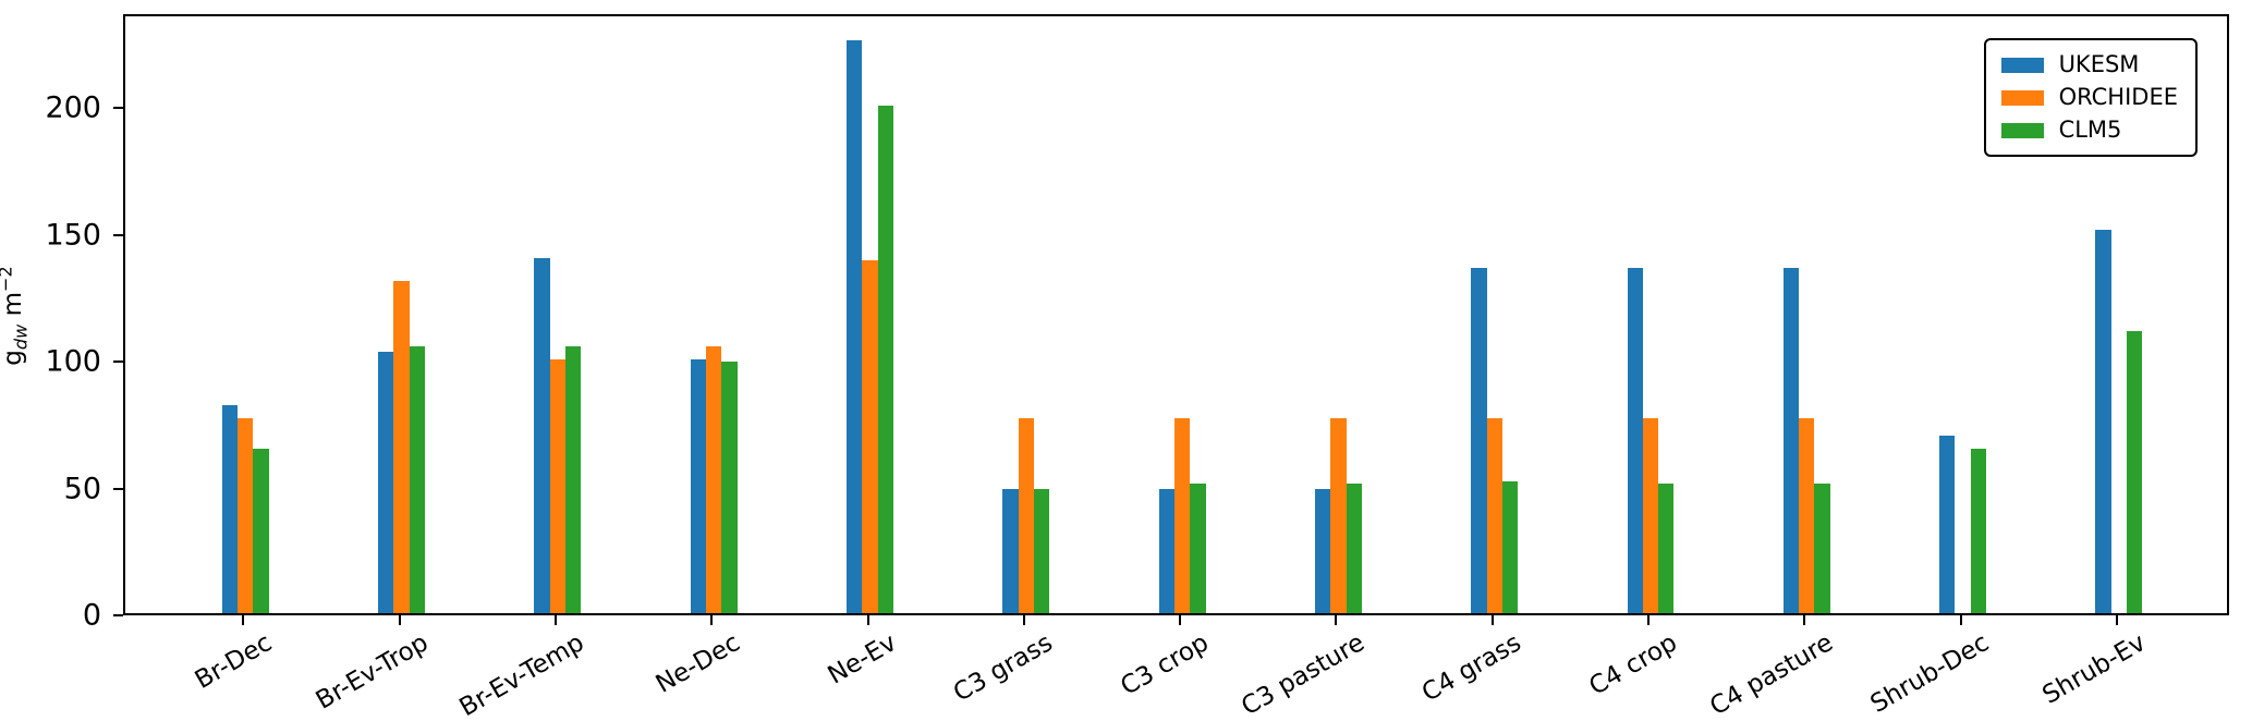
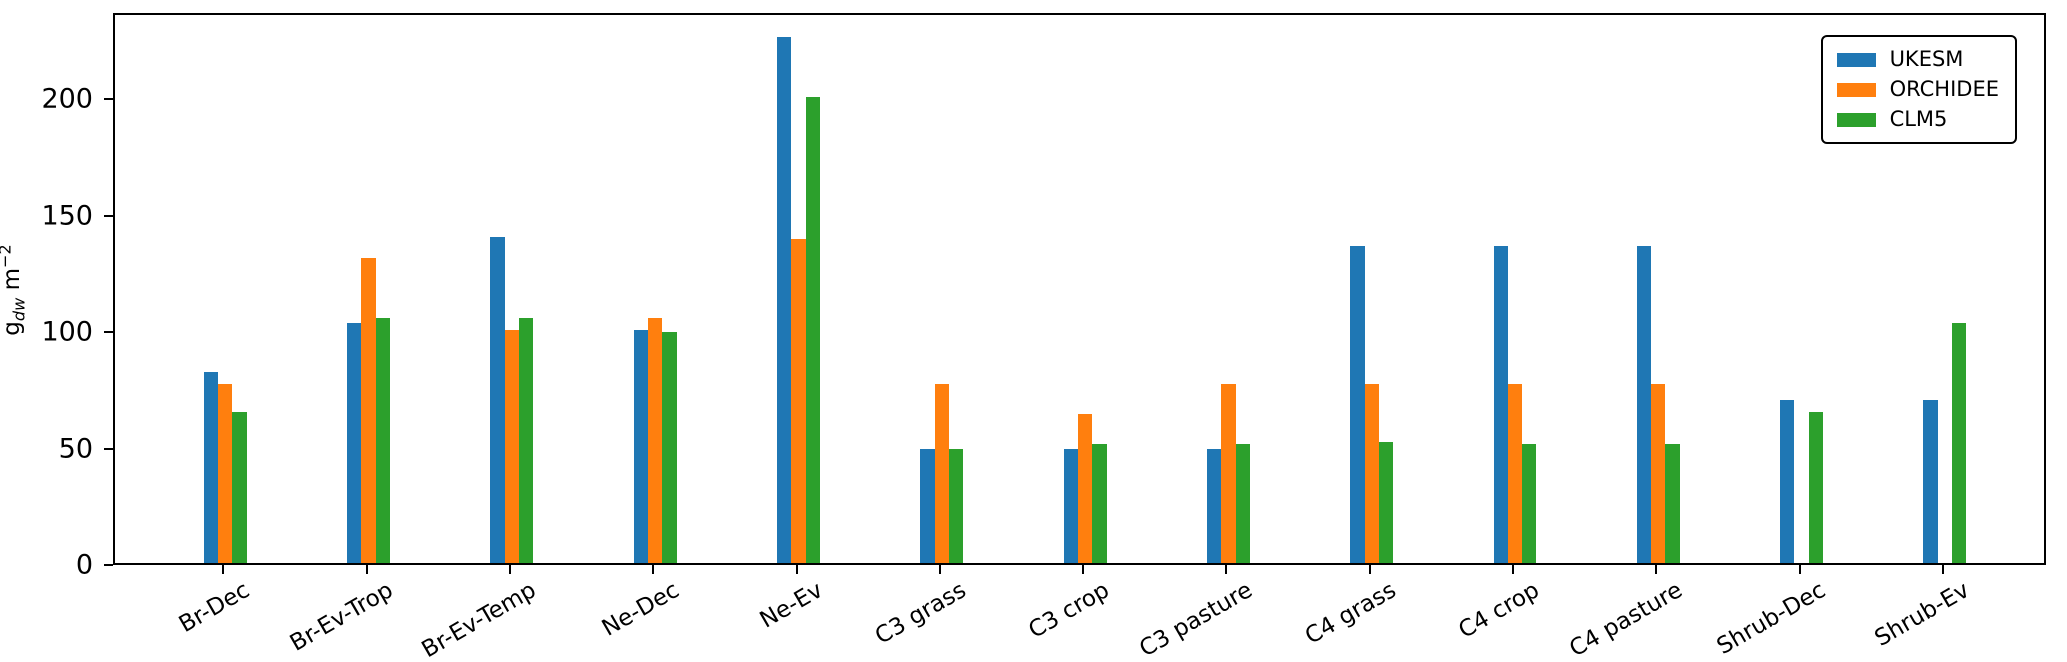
ORCHIDEE/C3 crop: 77 -> 64
UKESM/Shrub-Ev: 151 -> 70
CLM5/Shrub-Ev: 111 -> 103
